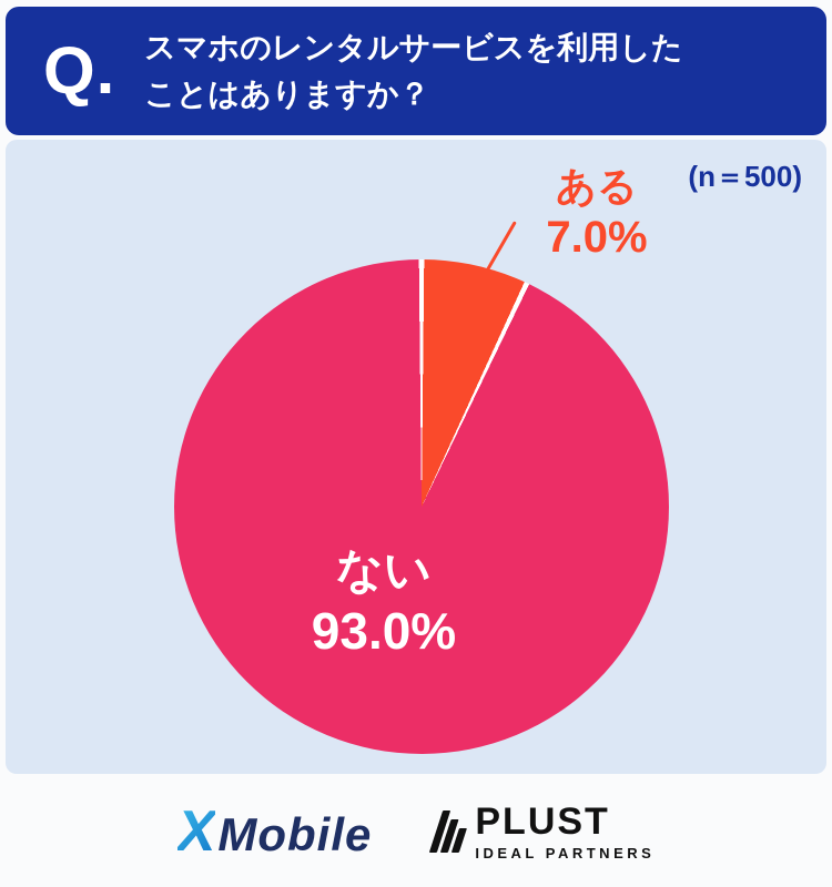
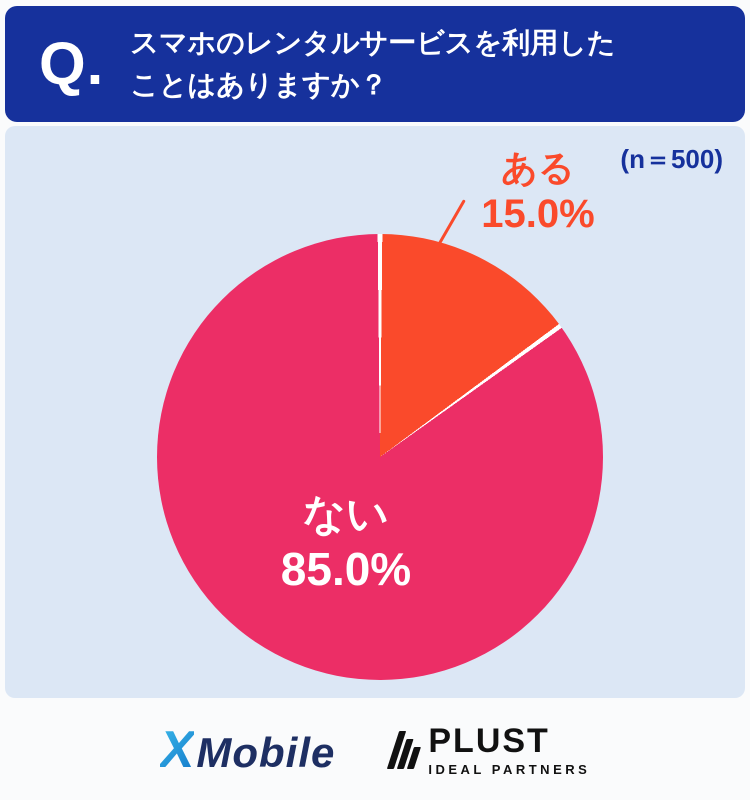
ある: 7.0% -> 15.0%
ない: 93.0% -> 85.0%
